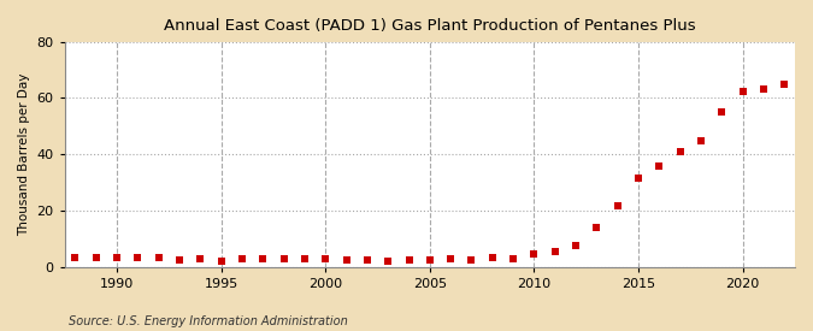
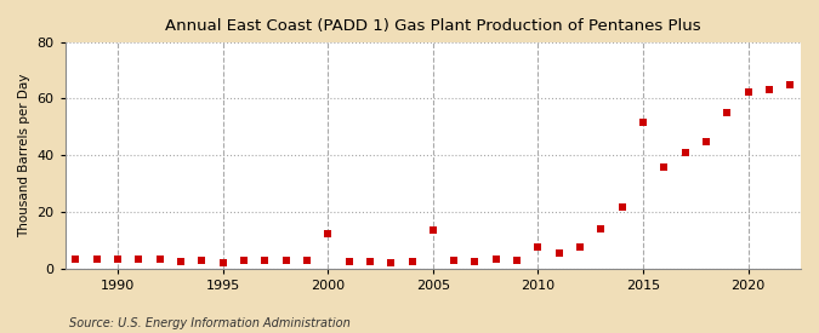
2000: 2.8 -> 12.5
2005: 2.5 -> 13.5
2010: 4.5 -> 7.5
2015: 31.5 -> 51.5
